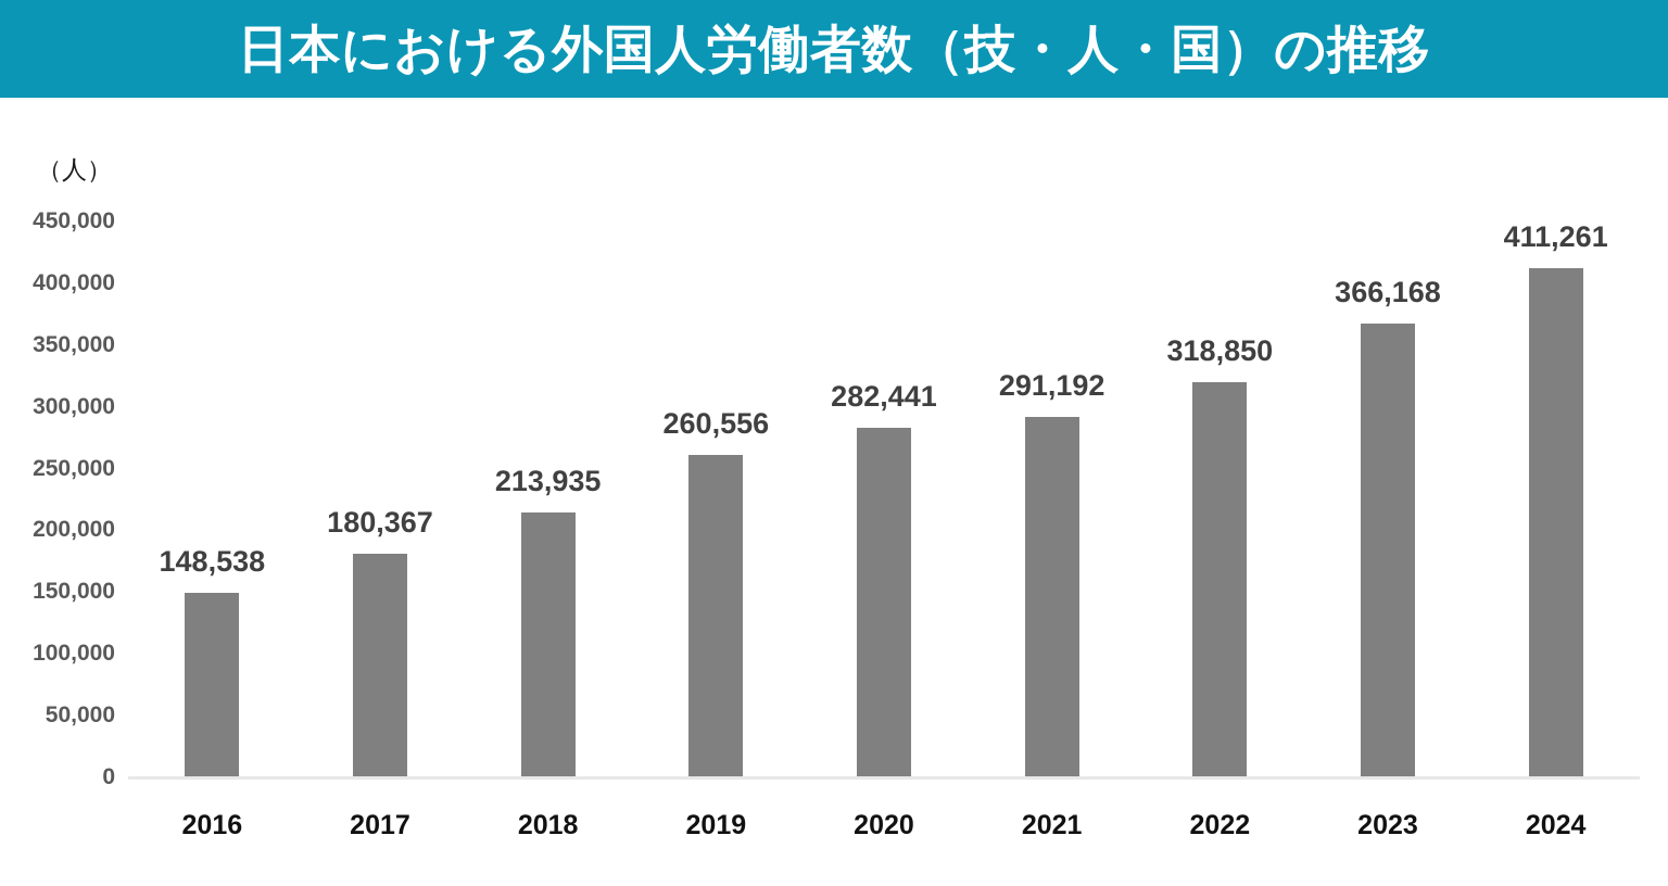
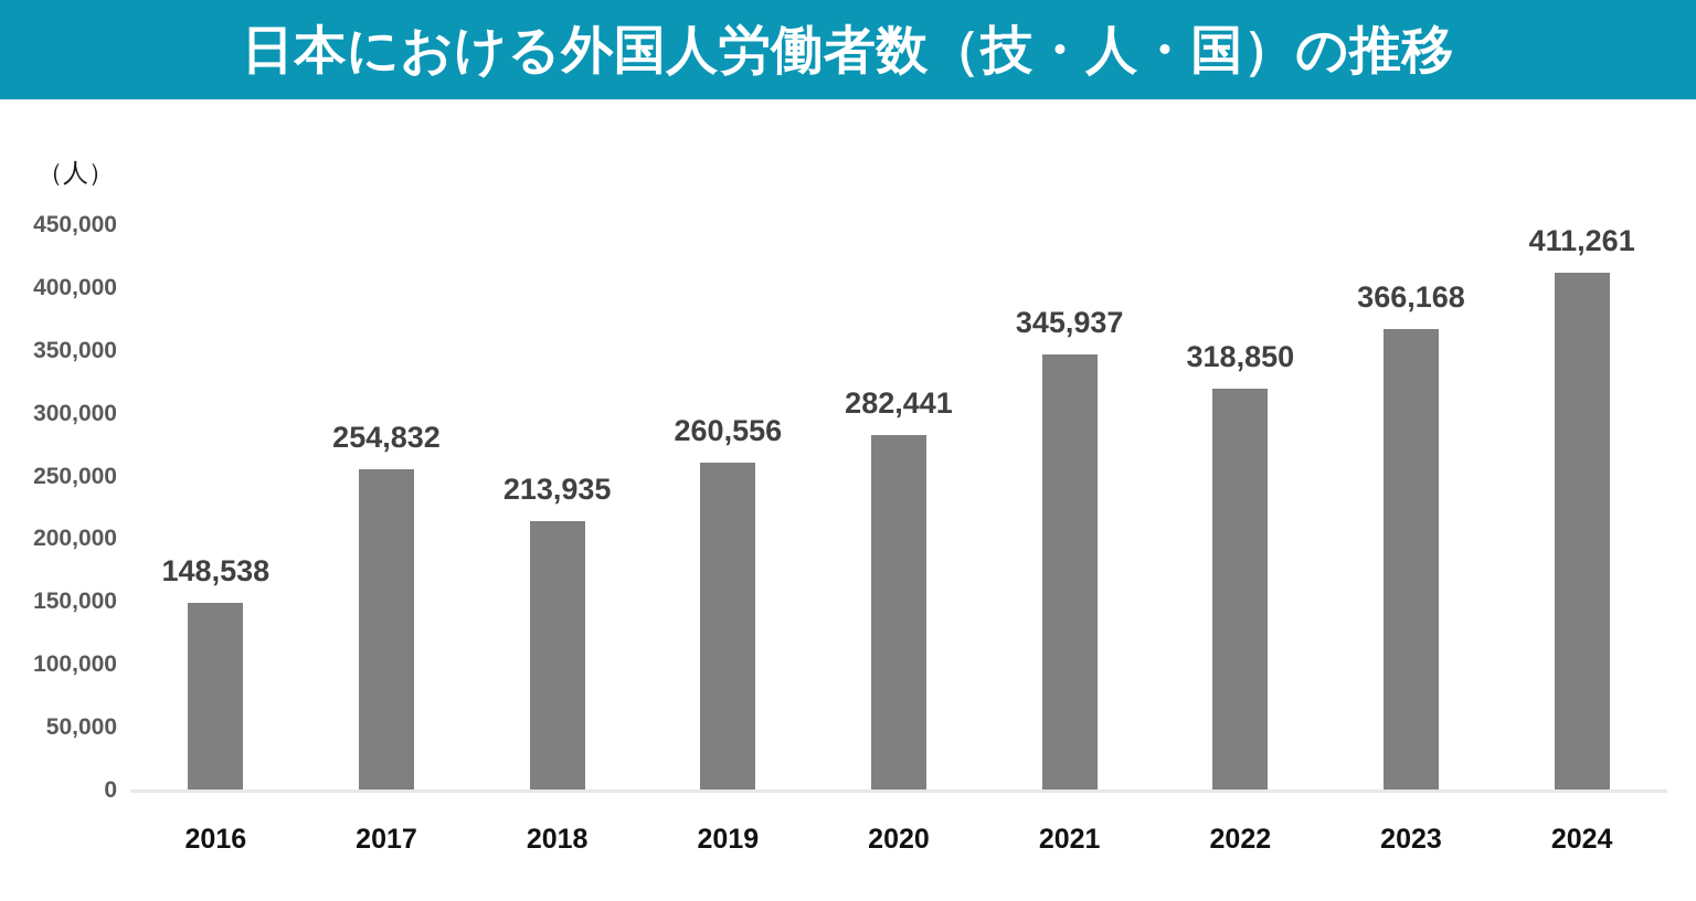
2017: 180,367 -> 254,832
2021: 291,192 -> 345,937
